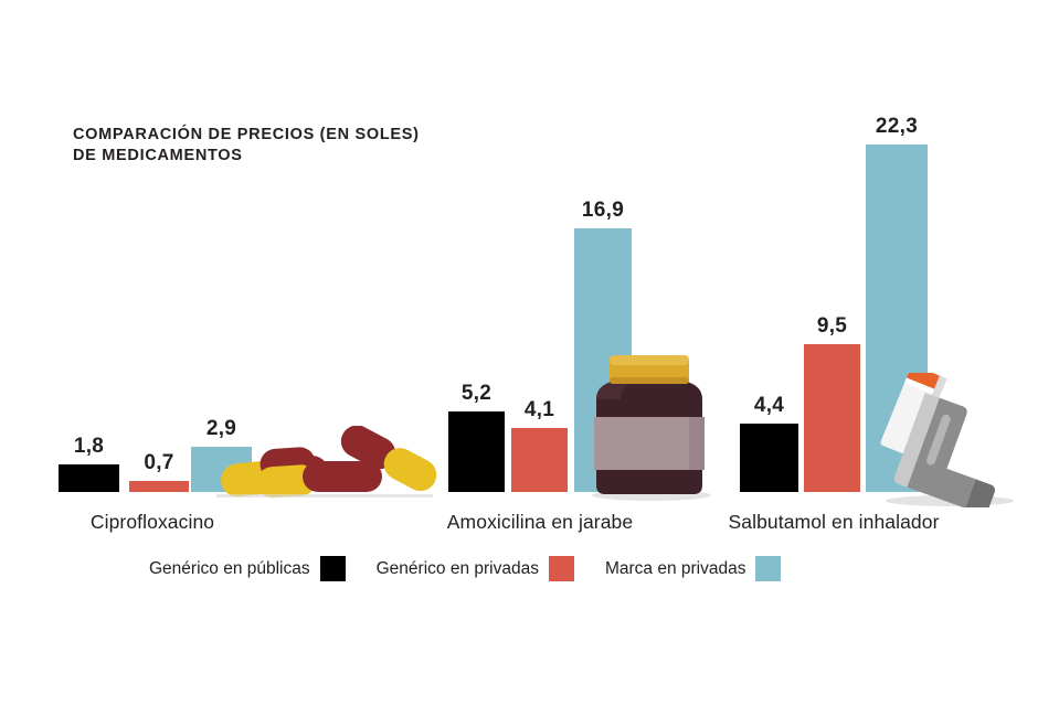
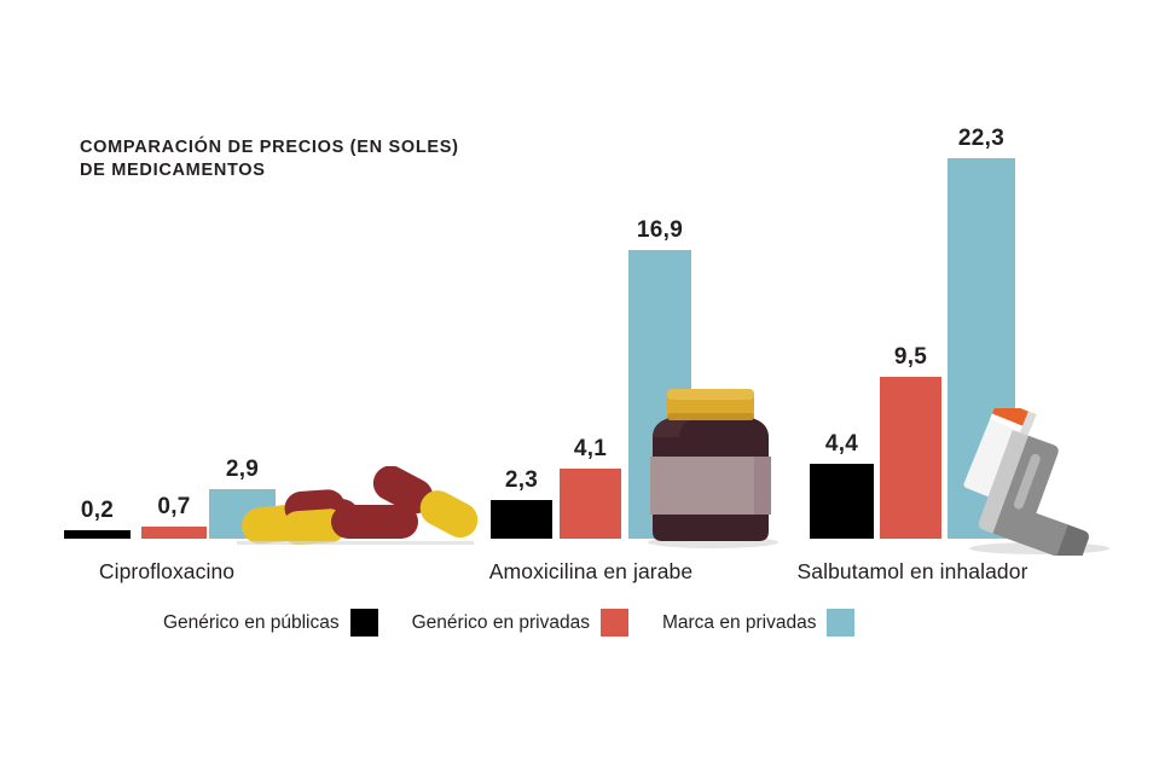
Genérico en públicas/Ciprofloxacino: 1,8 -> 0,2
Genérico en públicas/Amoxicilina en jarabe: 5,2 -> 2,3
